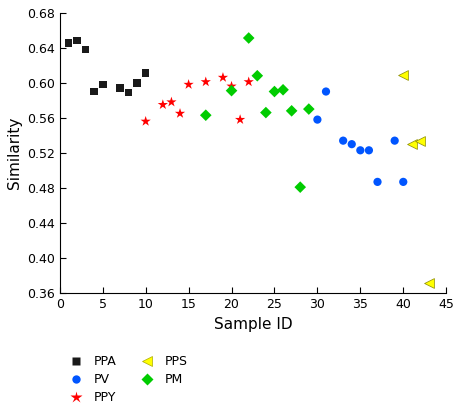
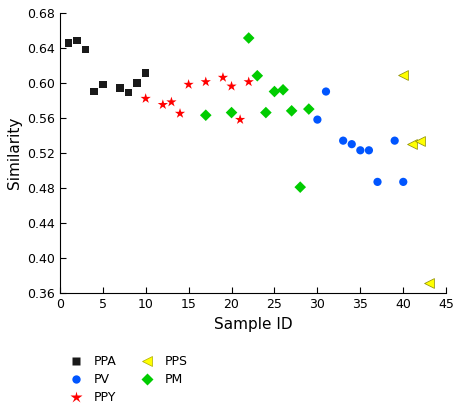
PPY/10: 0.556 -> 0.582
PM/20: 0.591 -> 0.566
